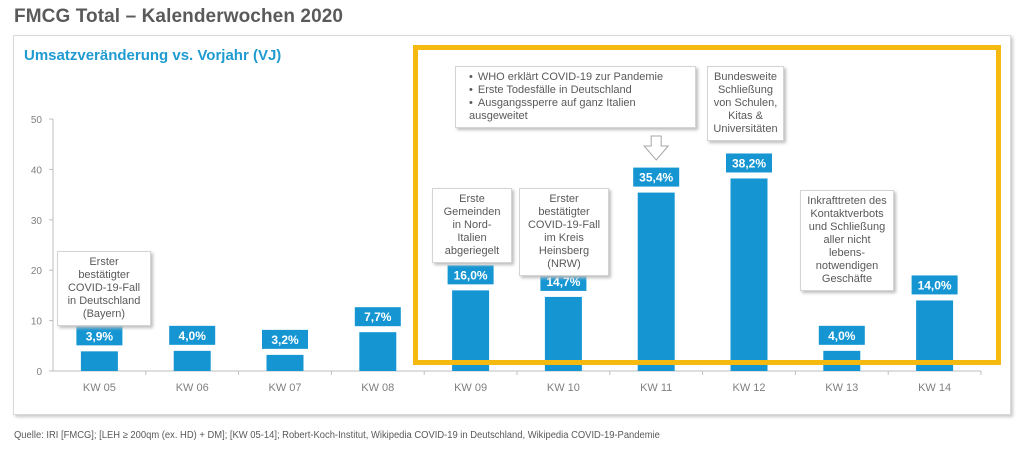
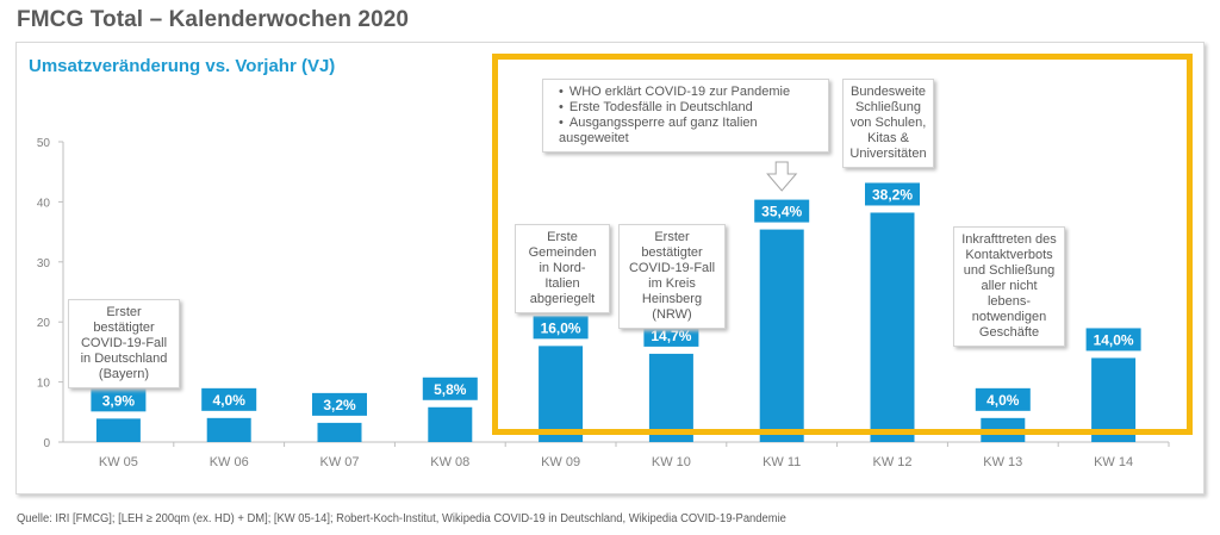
KW 08: 7,7% -> 5,8%
